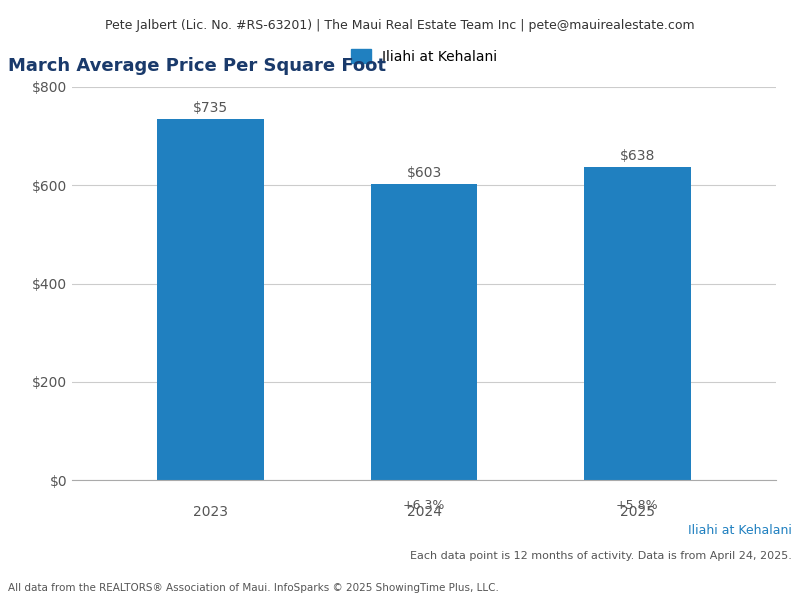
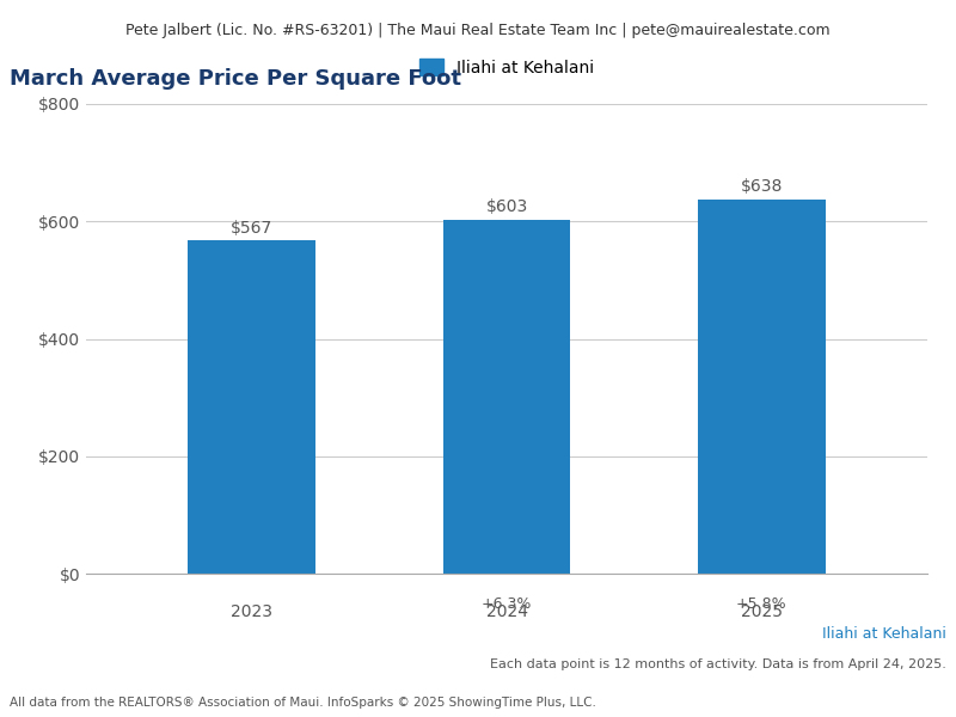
2023: $735 -> $567
